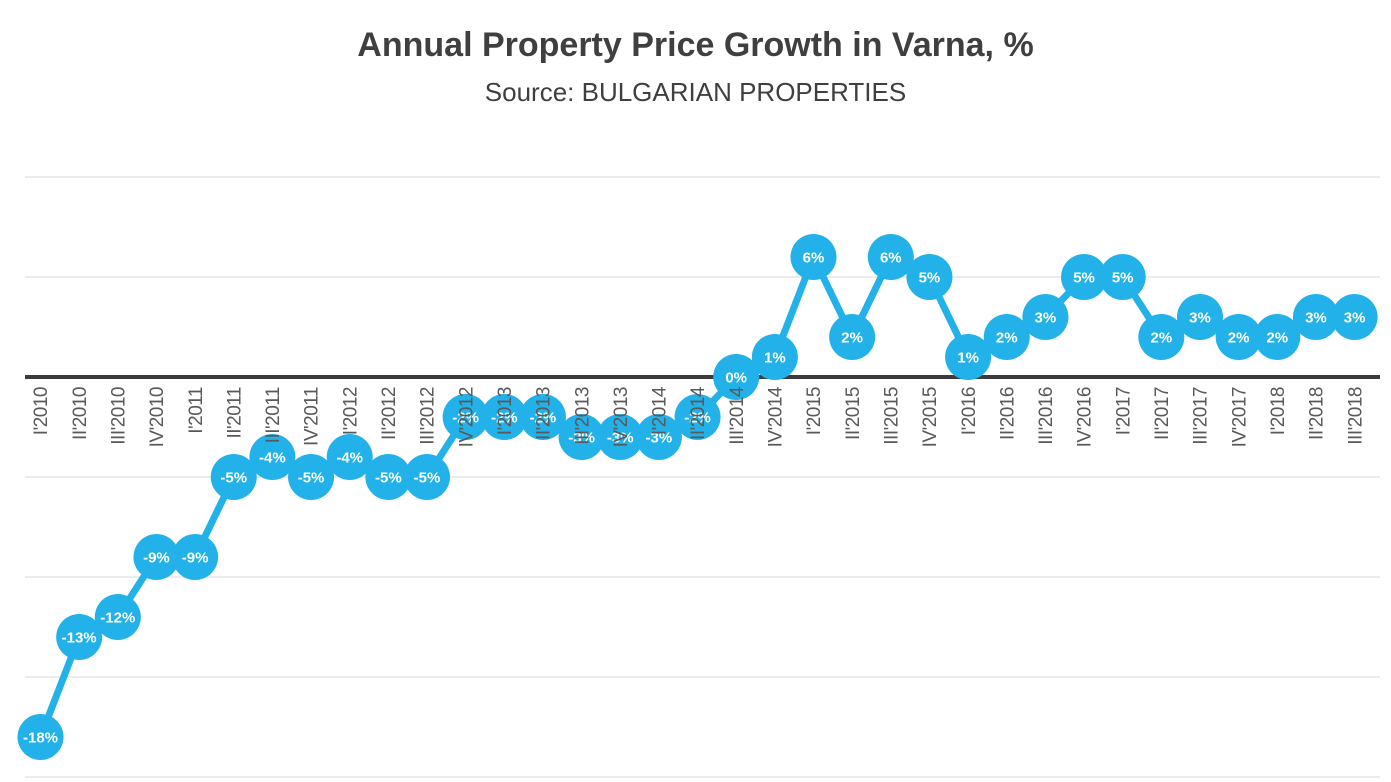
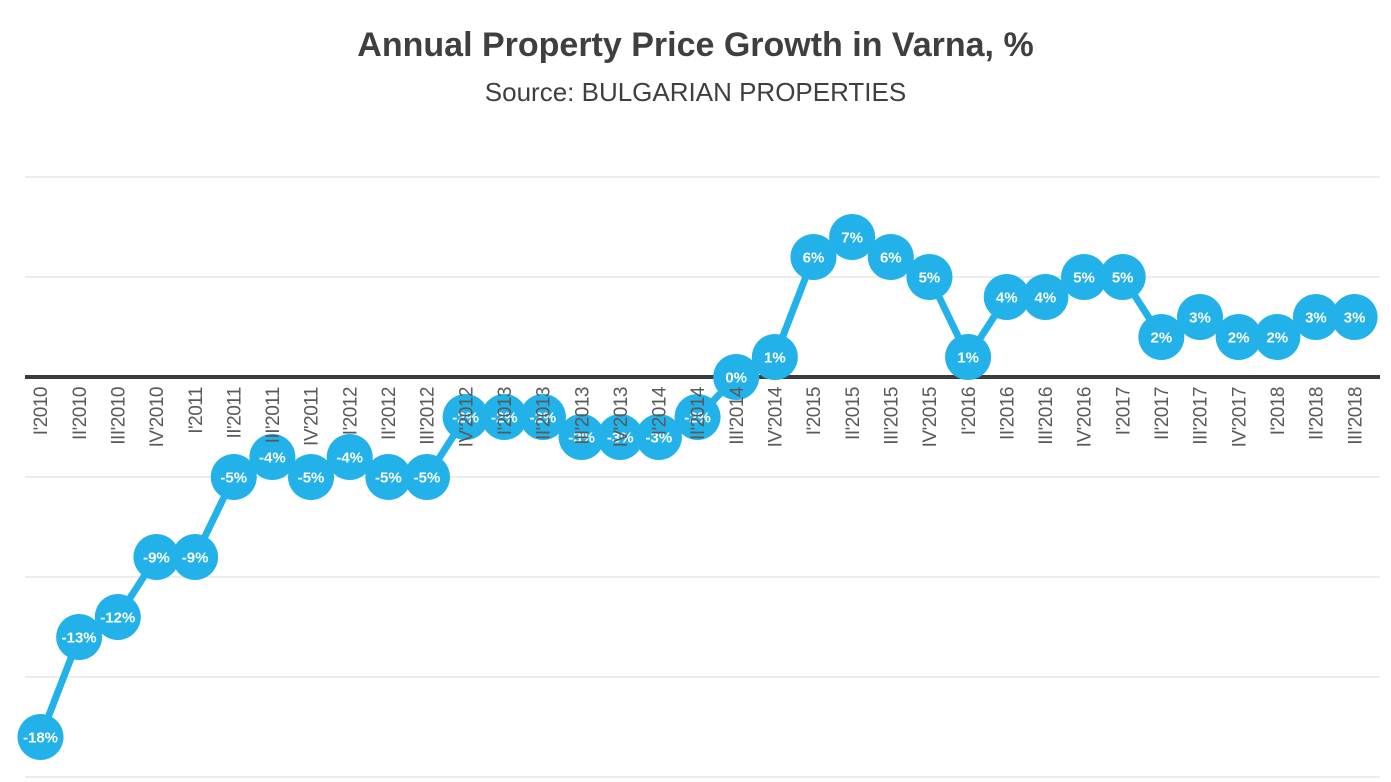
II'2015: 2% -> 7%
II'2016: 2% -> 4%
III'2016: 3% -> 4%
